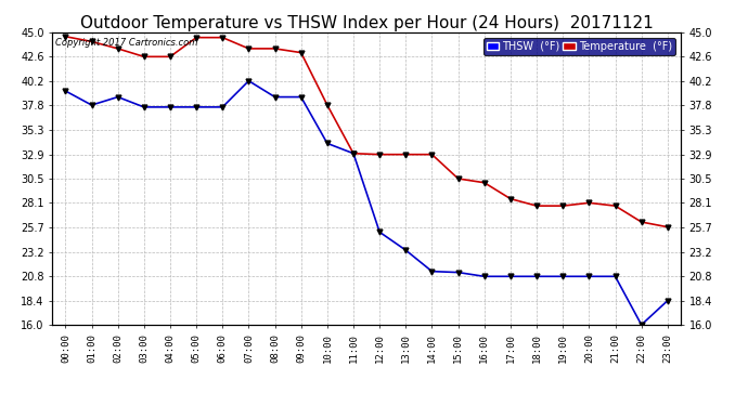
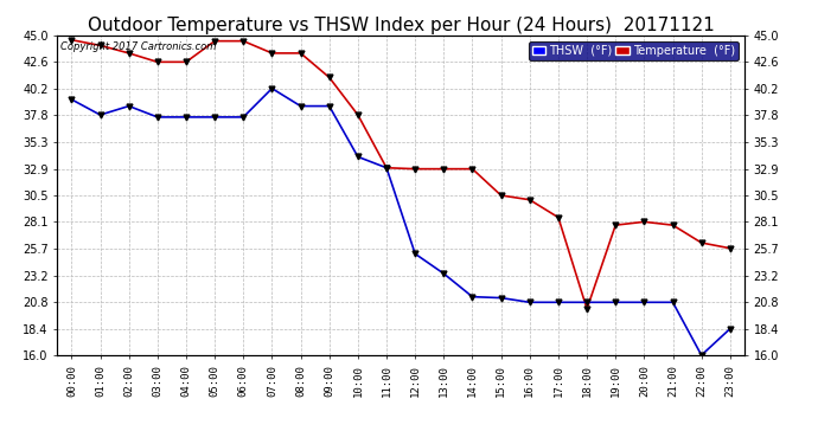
Temperature (°F)/09:00: 43.0 -> 41.2
Temperature (°F)/18:00: 27.8 -> 20.2
